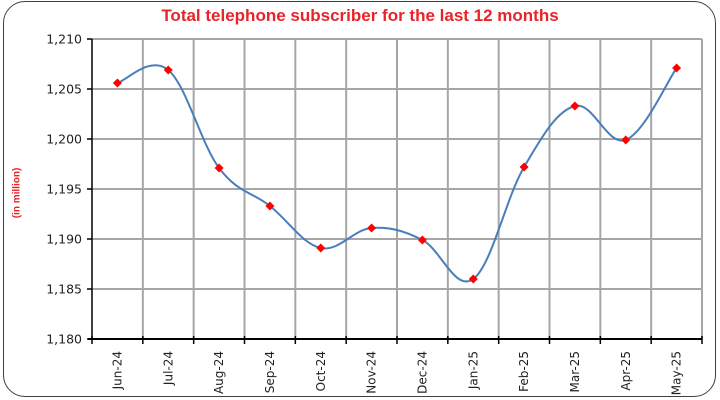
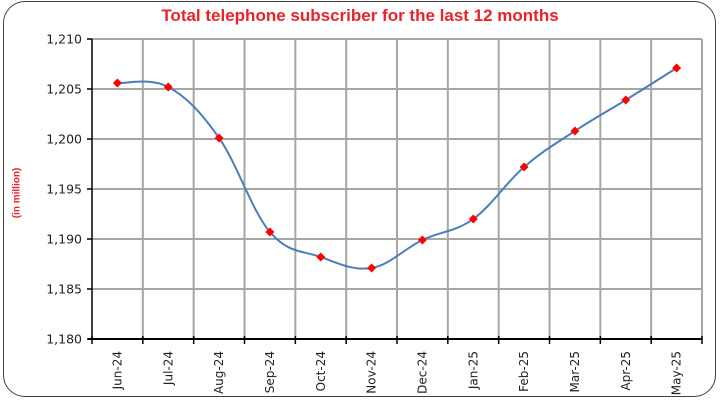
Jul-24: 1206.9 -> 1205.2
Aug-24: 1197.1 -> 1200.1
Sep-24: 1193.3 -> 1190.7
Oct-24: 1189.1 -> 1188.2
Nov-24: 1191.1 -> 1187.1
Jan-25: 1186.0 -> 1192.0
Mar-25: 1203.3 -> 1200.8
Apr-25: 1199.9 -> 1203.9
